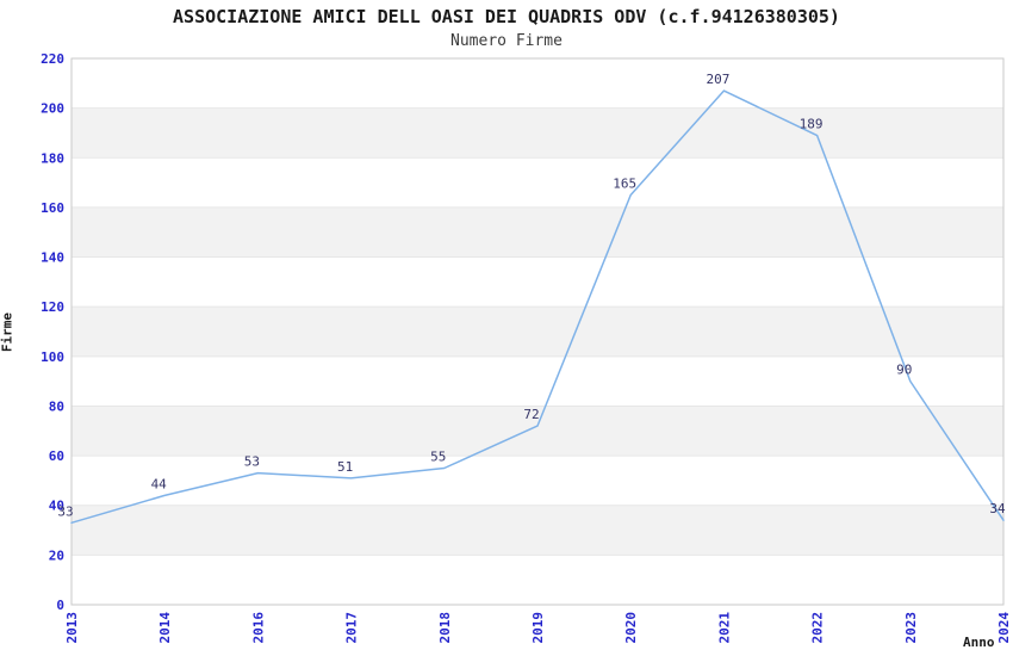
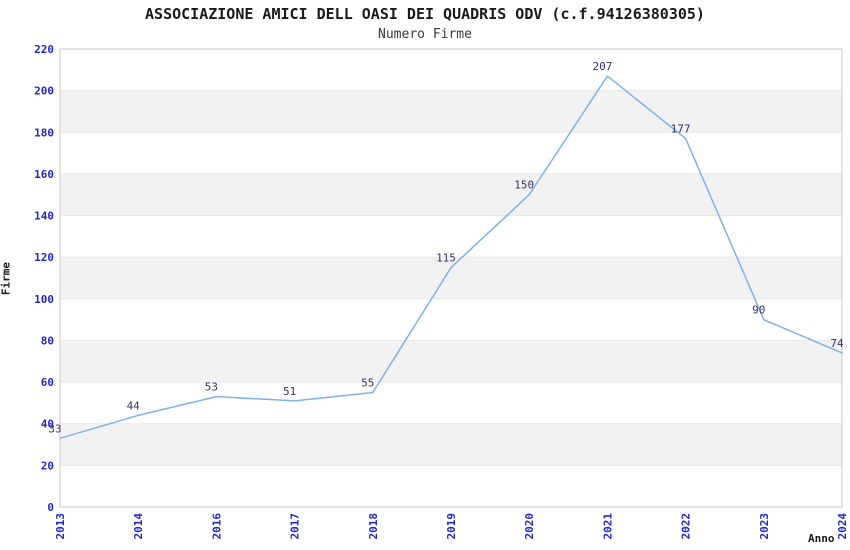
2019: 72 -> 115
2020: 165 -> 150
2022: 189 -> 177
2024: 34 -> 74
